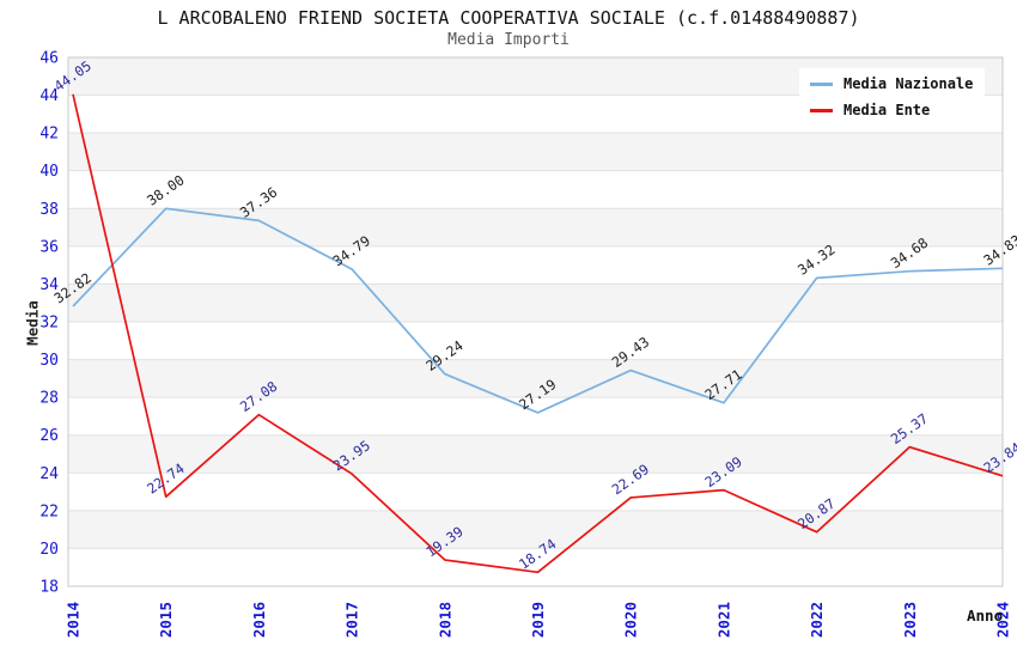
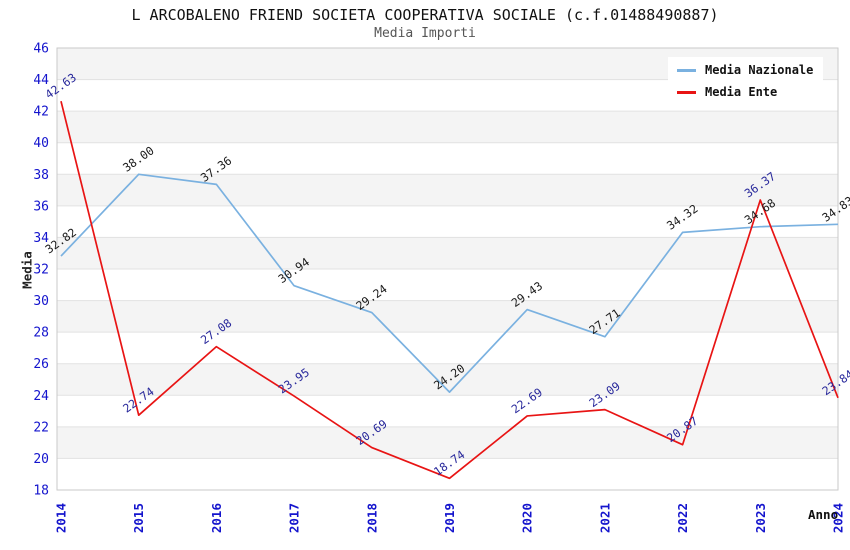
Media Ente/2014: 44.05 -> 42.63
Media Nazionale/2017: 34.79 -> 30.94
Media Ente/2018: 19.39 -> 20.69
Media Nazionale/2019: 27.19 -> 24.20
Media Ente/2023: 25.37 -> 36.37
